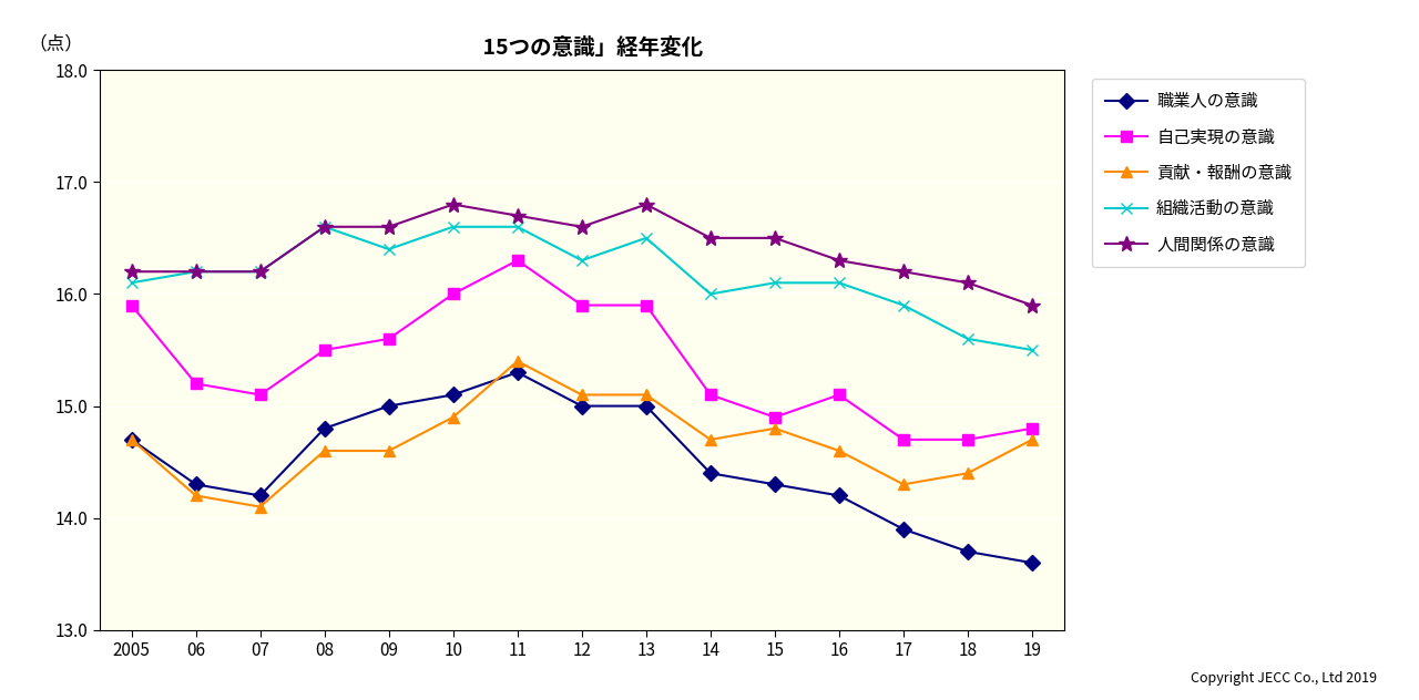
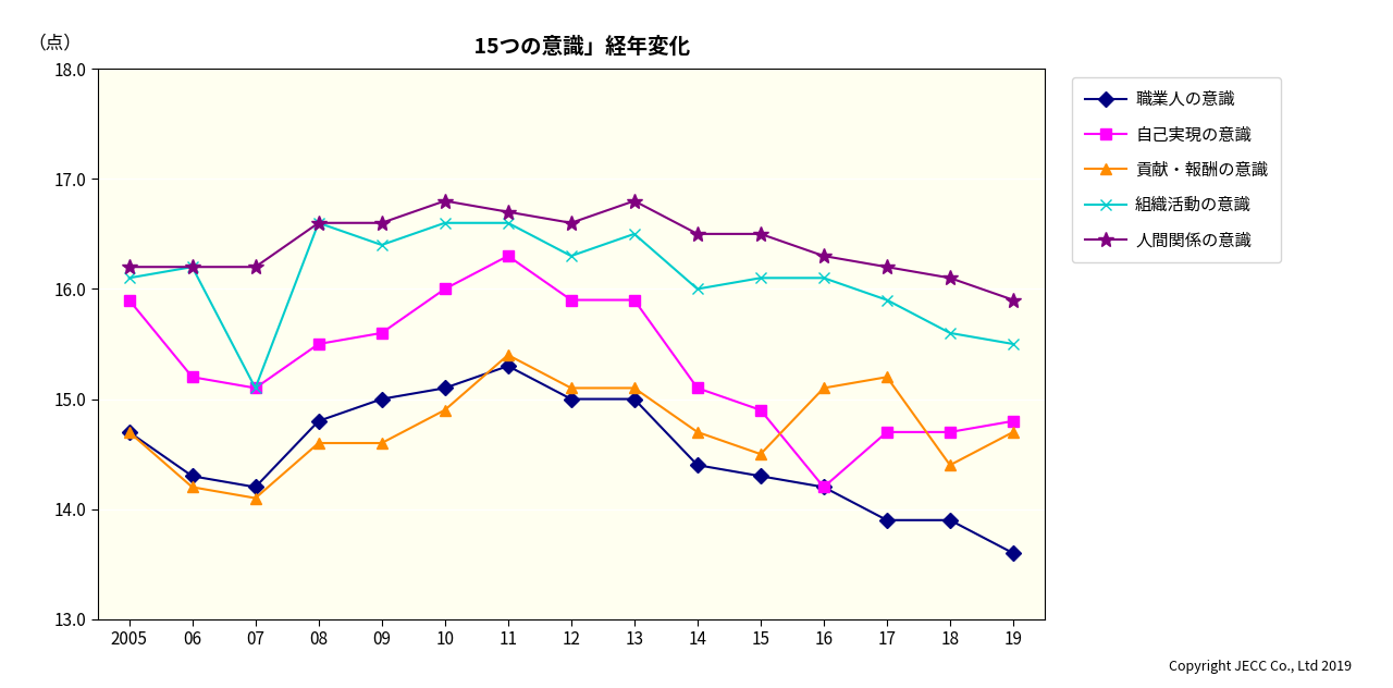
組織活動の意識/07: 16.2 -> 15.1
貢献・報酬の意識/15: 14.8 -> 14.5
自己実現の意識/16: 15.1 -> 14.2
貢献・報酬の意識/16: 14.6 -> 15.1
貢献・報酬の意識/17: 14.3 -> 15.2
職業人の意識/18: 13.7 -> 13.9
